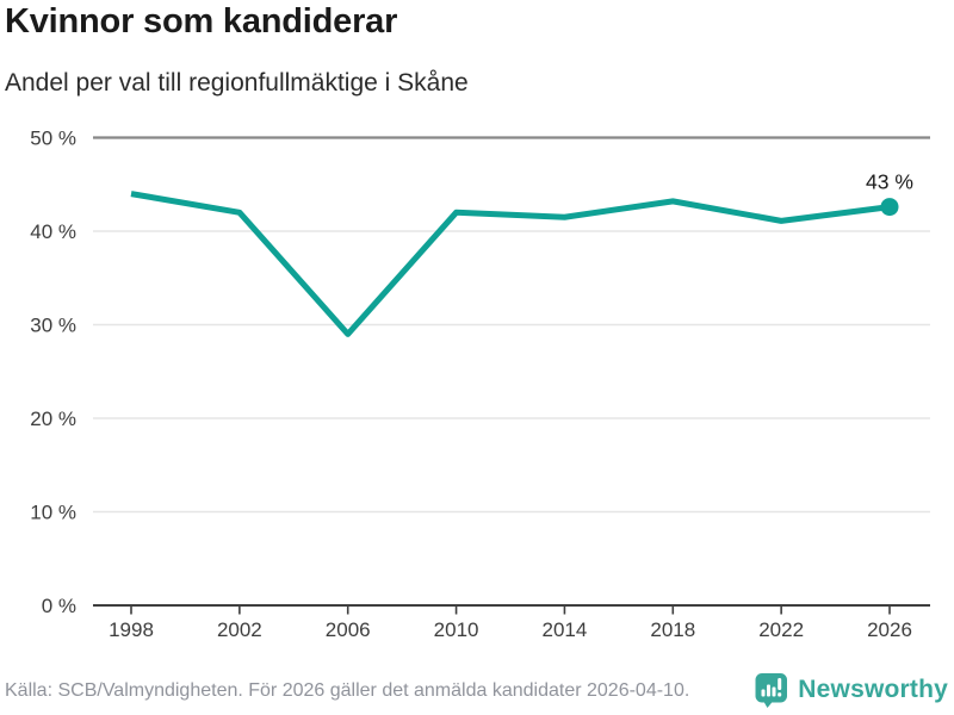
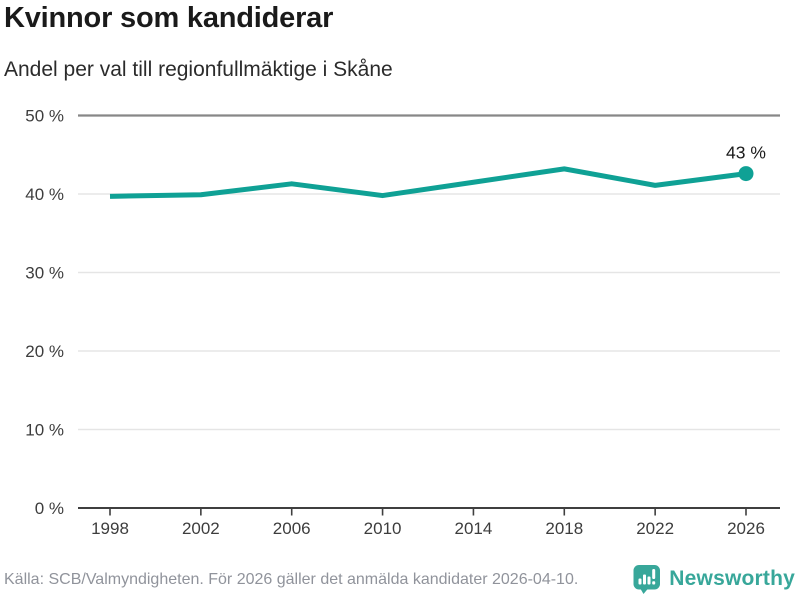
1998: 44% -> 40%
2002: 42% -> 40%
2006: 29% -> 41%
2010: 42% -> 40%
